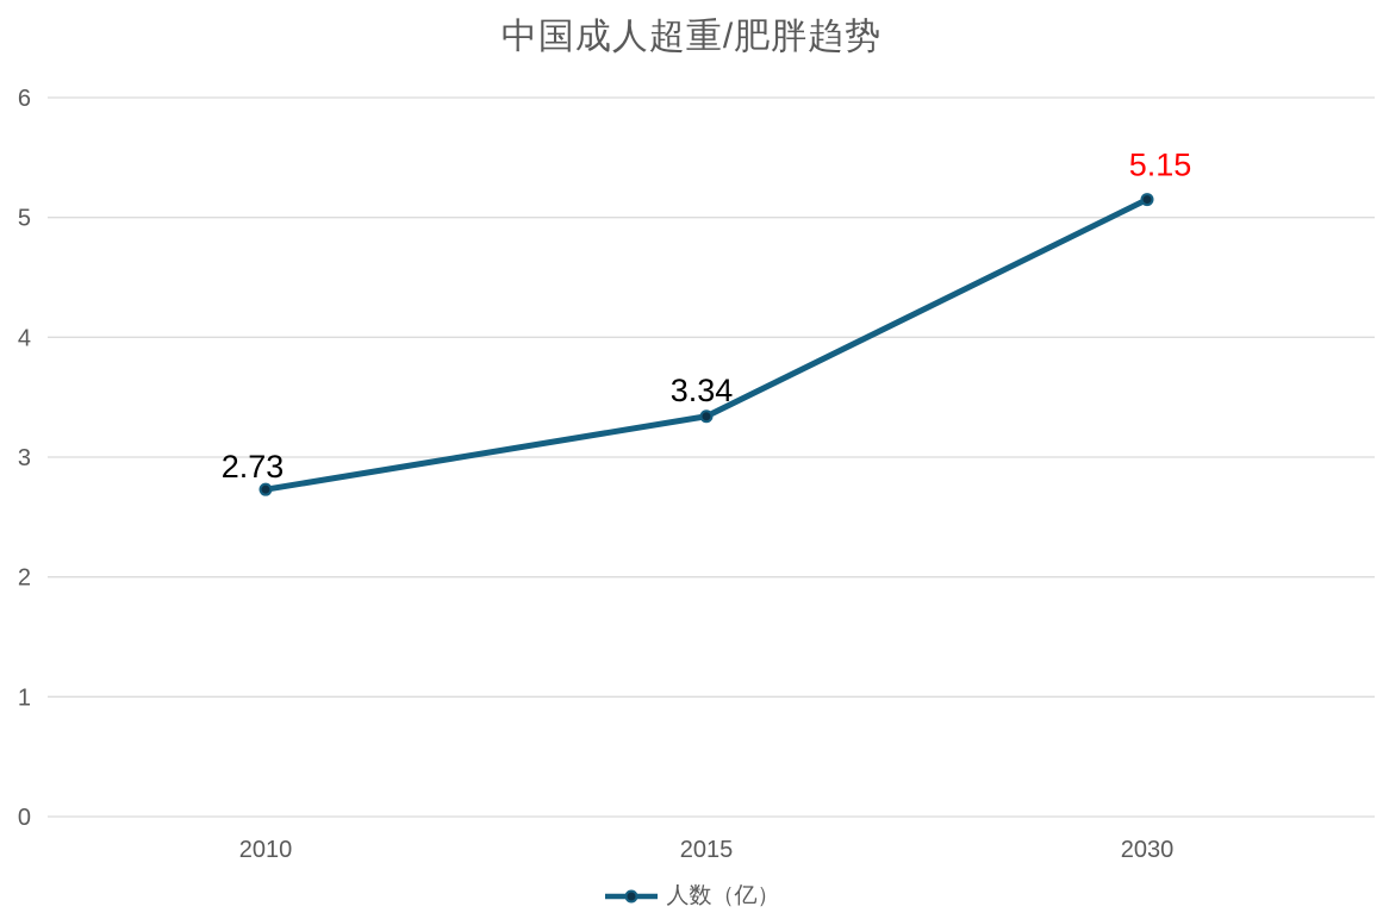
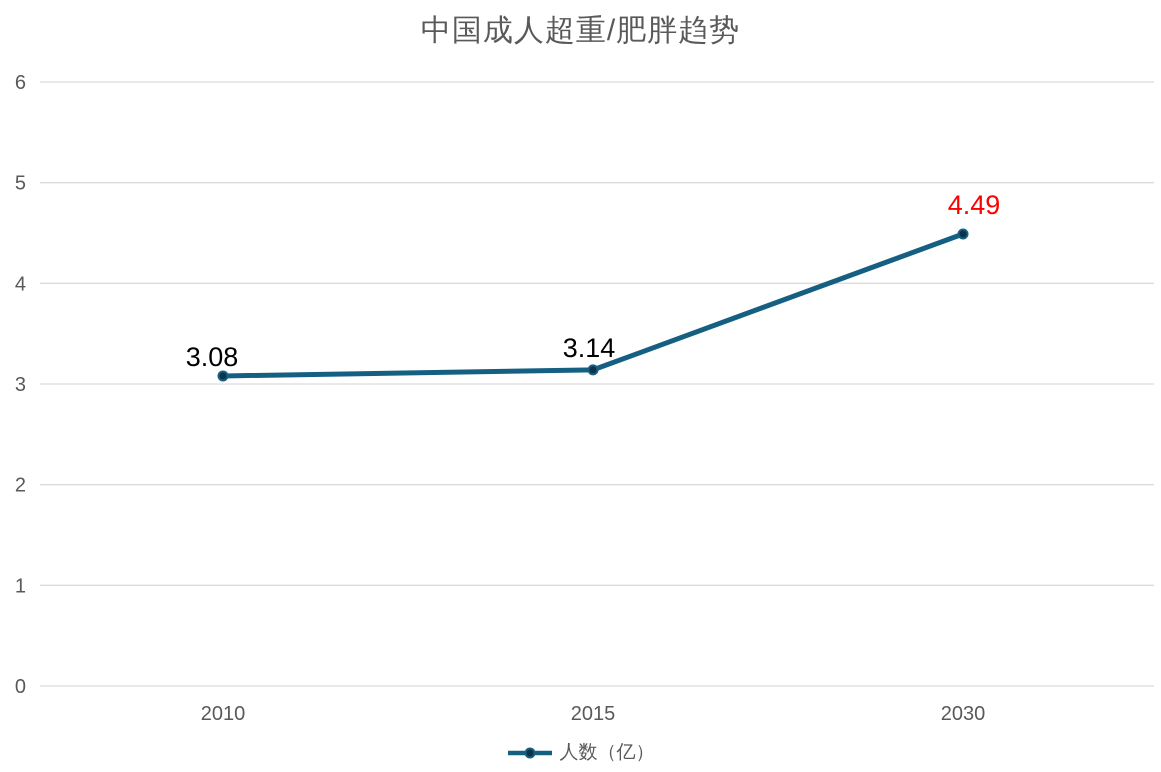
2010: 2.73 -> 3.08
2015: 3.34 -> 3.14
2030: 5.15 -> 4.49
